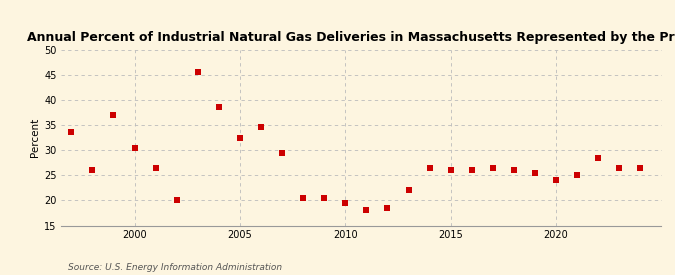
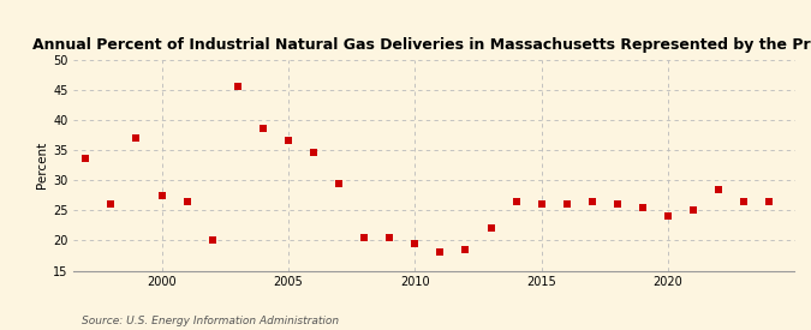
2000: 30.4 -> 27.5
2005: 32.4 -> 36.5
